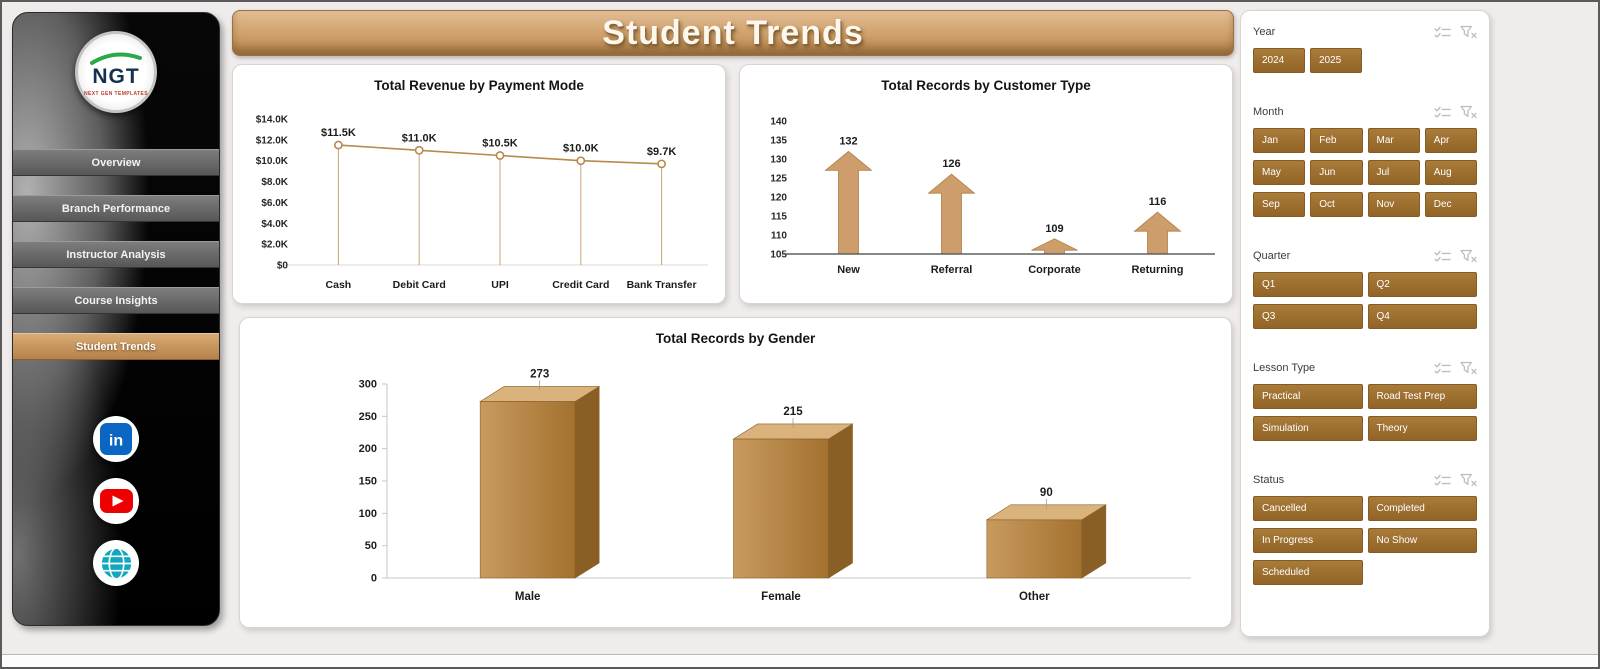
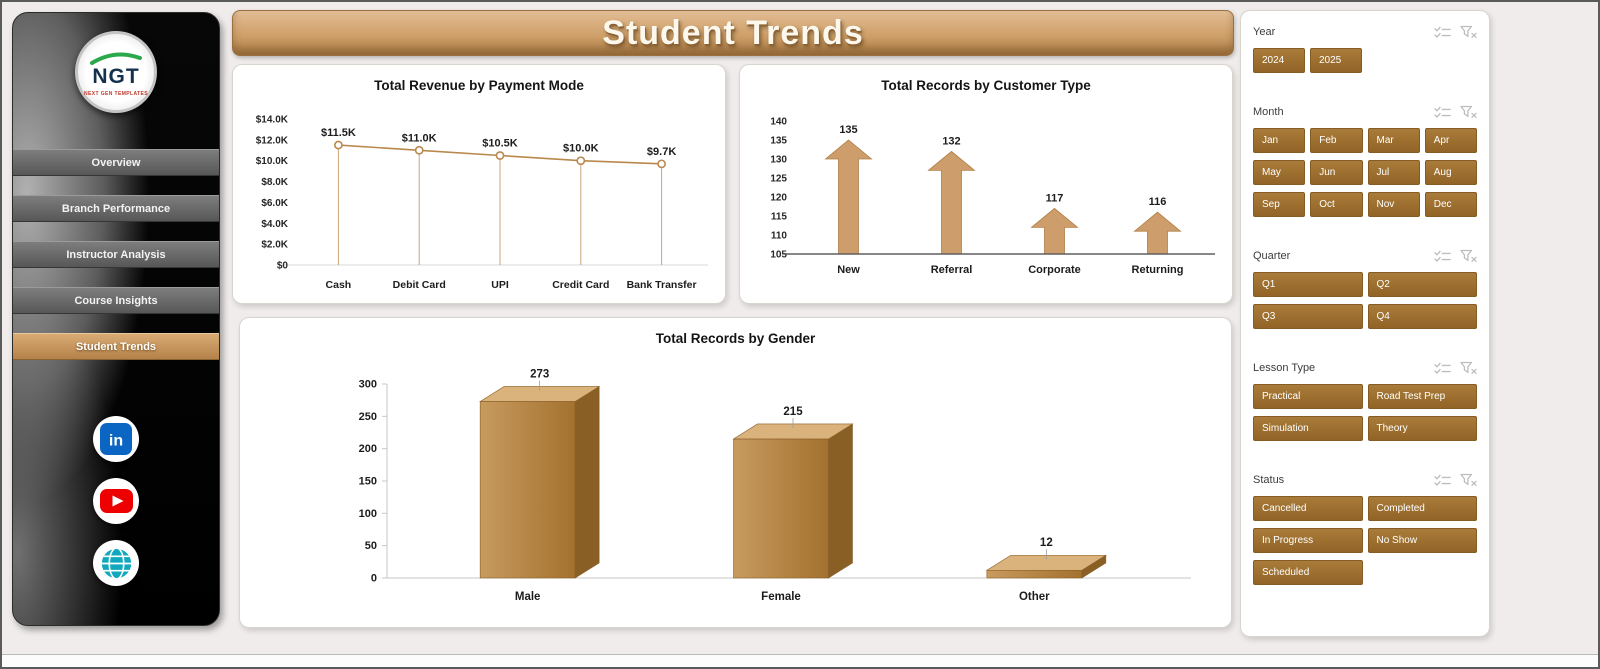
Total Records by Customer Type/New: 132 -> 135
Total Records by Customer Type/Referral: 126 -> 132
Total Records by Customer Type/Corporate: 109 -> 117
Total Records by Gender/Other: 90 -> 12
